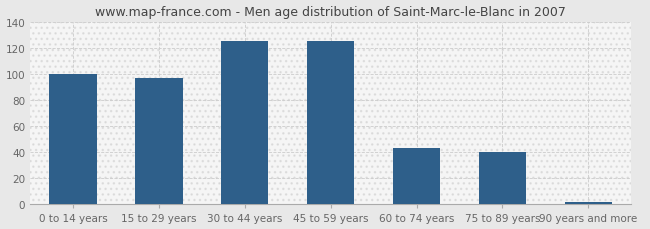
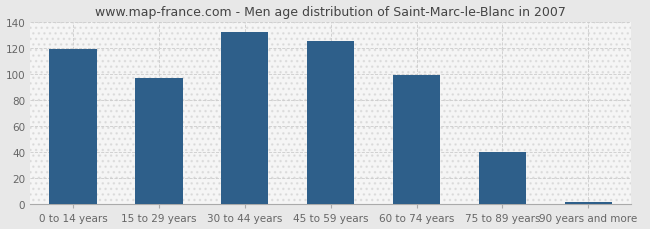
0 to 14 years: 100 -> 119
30 to 44 years: 125 -> 132
60 to 74 years: 43 -> 99
